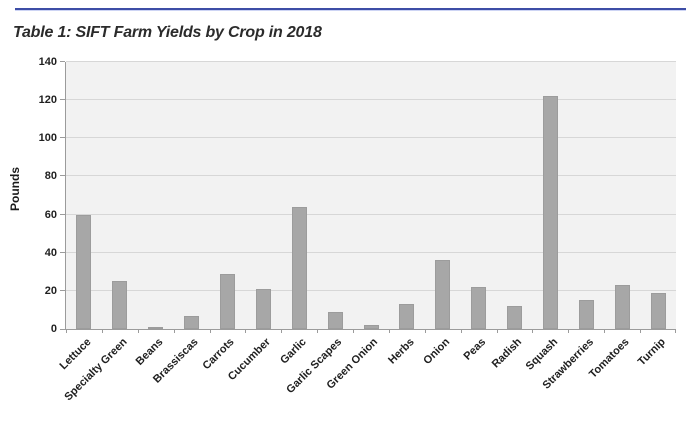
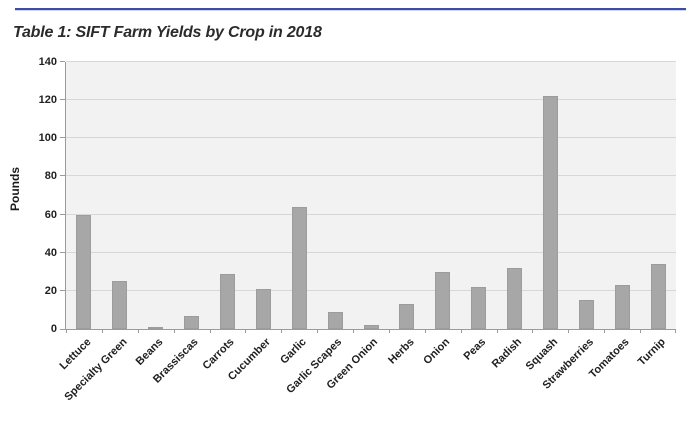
Onion: 36 -> 30
Radish: 12 -> 32
Turnip: 19 -> 34
